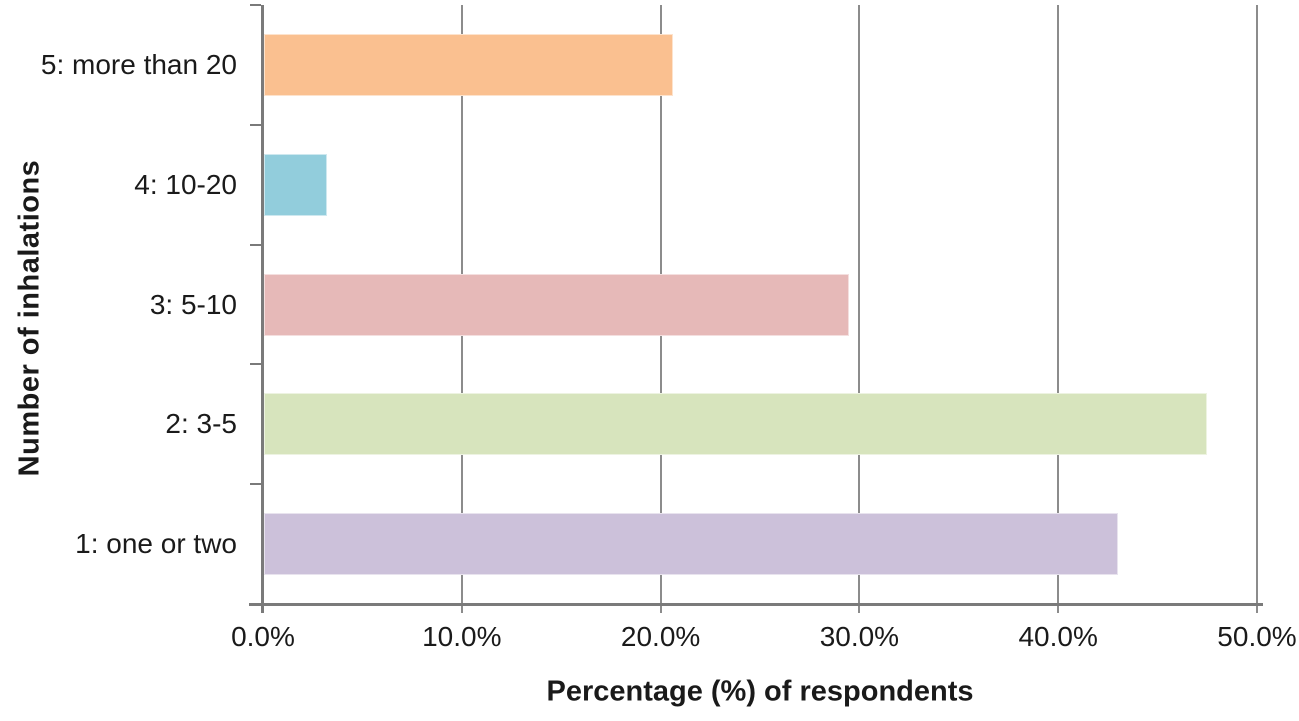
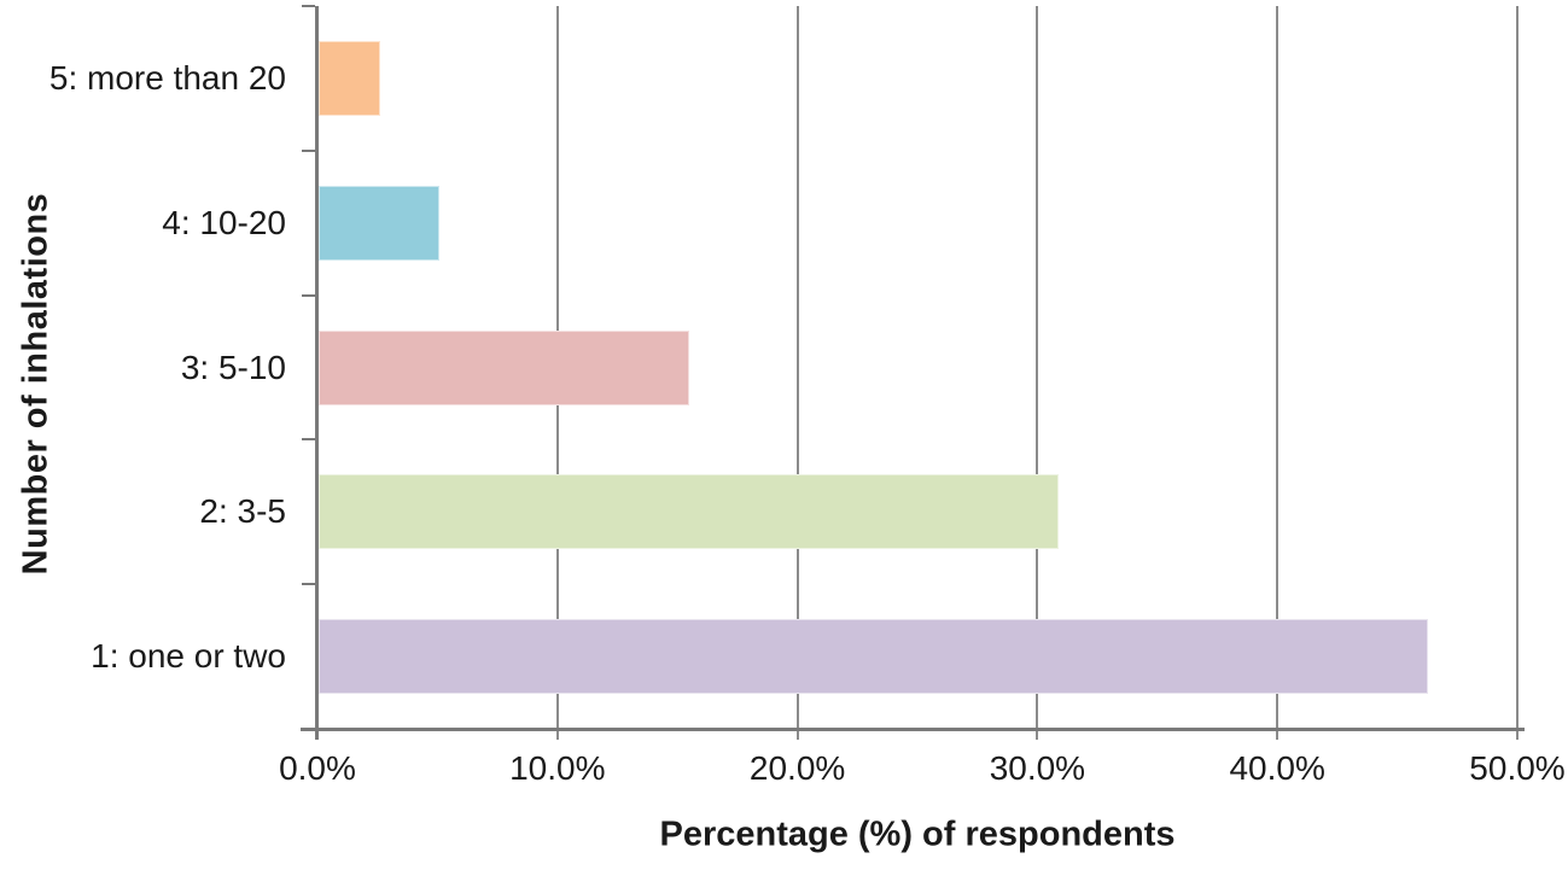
5: more than 20: 20.6% -> 2.6%
4: 10-20: 3.2% -> 5.1%
3: 5-10: 29.5% -> 15.5%
2: 3-5: 47.5% -> 30.9%
1: one or two: 43.0% -> 46.3%
